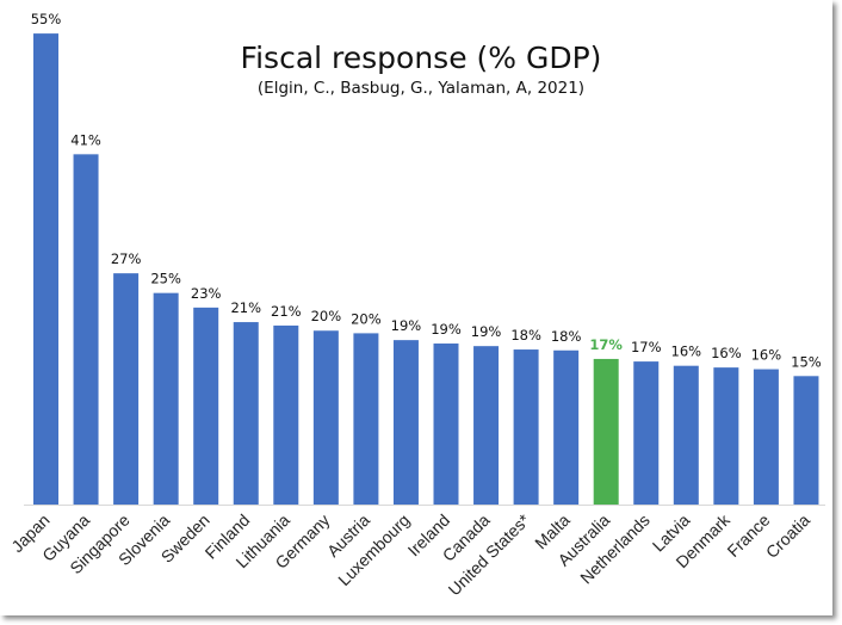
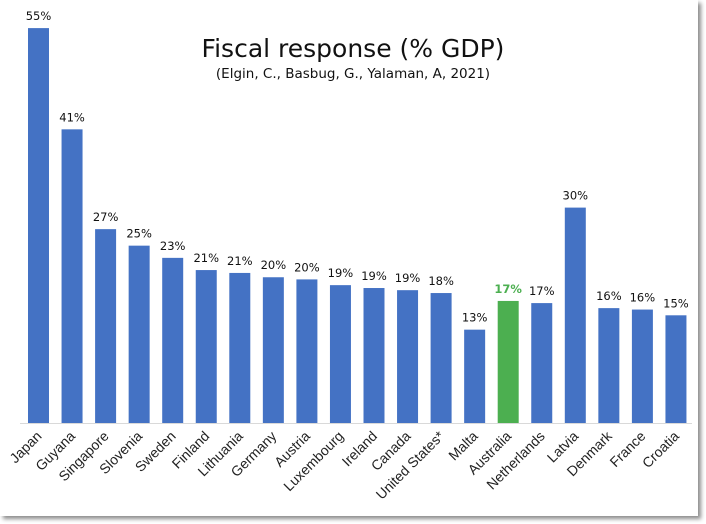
Malta: 18% -> 13%
Latvia: 16% -> 30%
